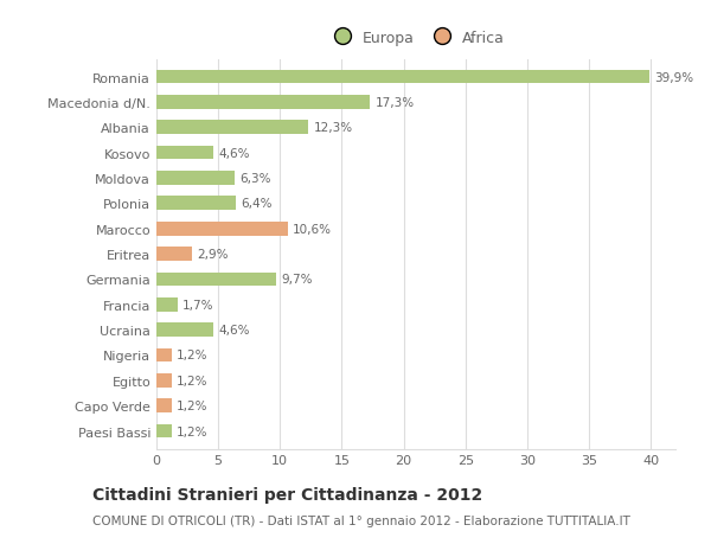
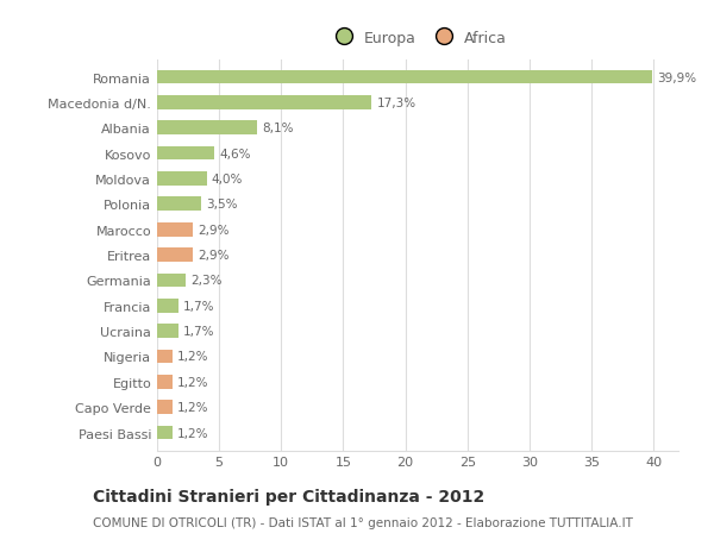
Albania: 12,3% -> 8,1%
Moldova: 6,3% -> 4,0%
Polonia: 6,4% -> 3,5%
Marocco: 10,6% -> 2,9%
Germania: 9,7% -> 2,3%
Ucraina: 4,6% -> 1,7%
